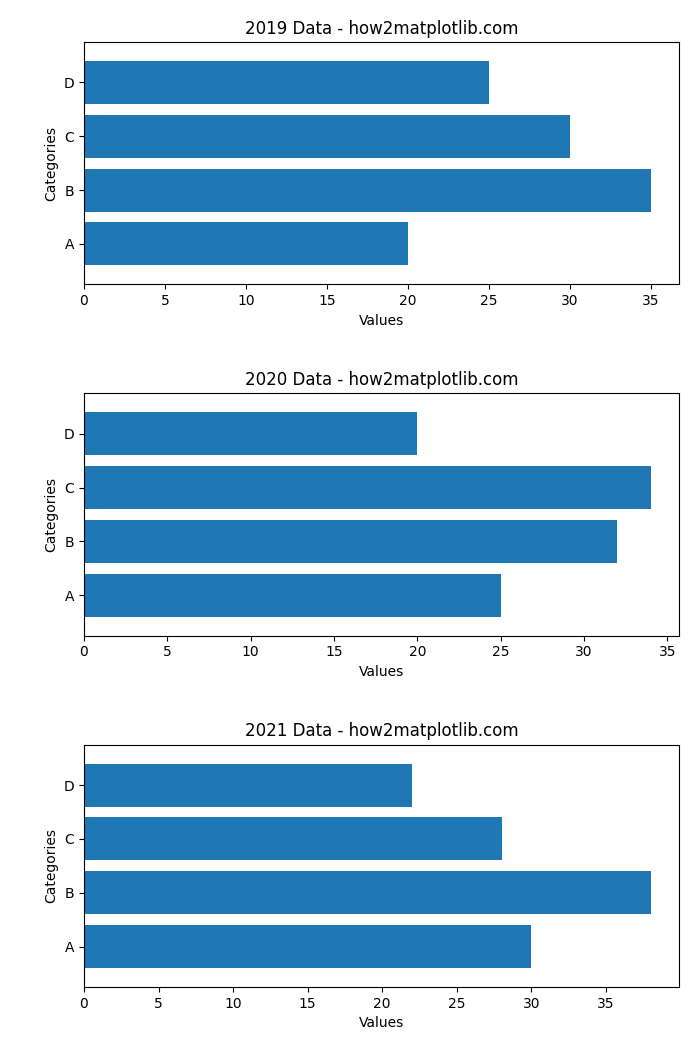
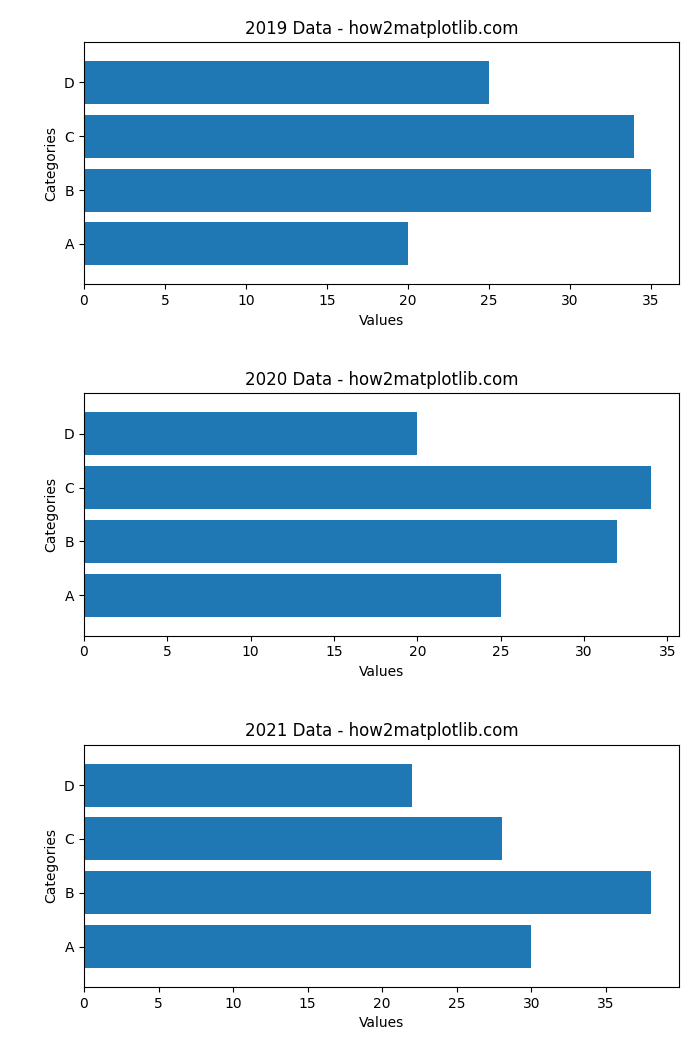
2019 Data - how2matplotlib.com/C: 30 -> 34
